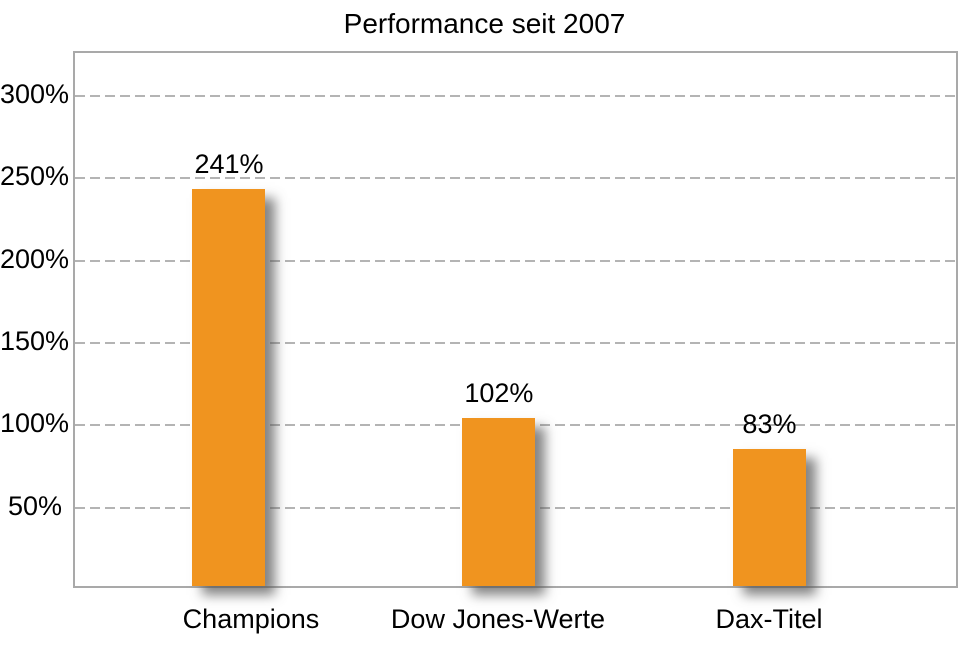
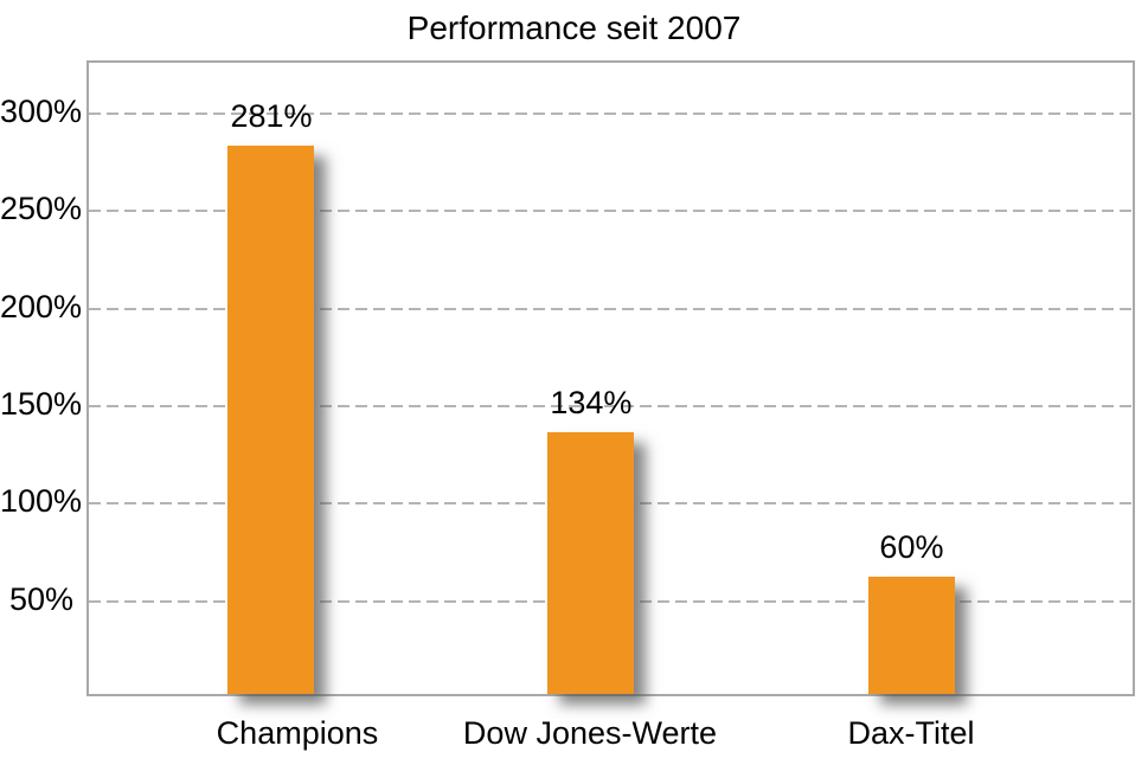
Champions: 241% -> 281%
Dow Jones-Werte: 102% -> 134%
Dax-Titel: 83% -> 60%
